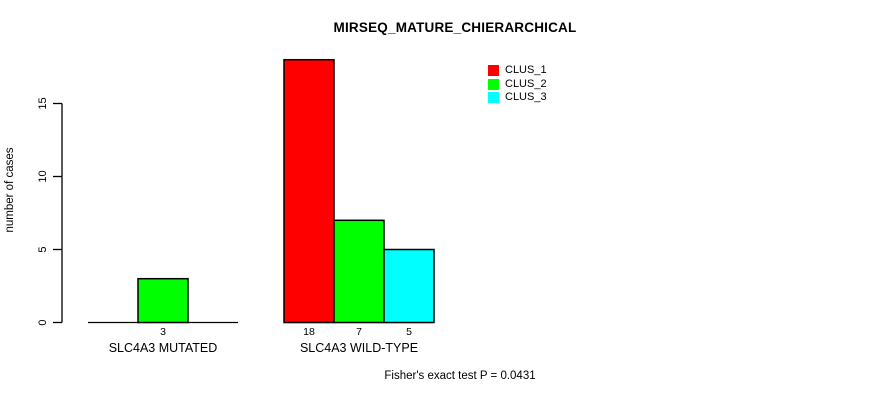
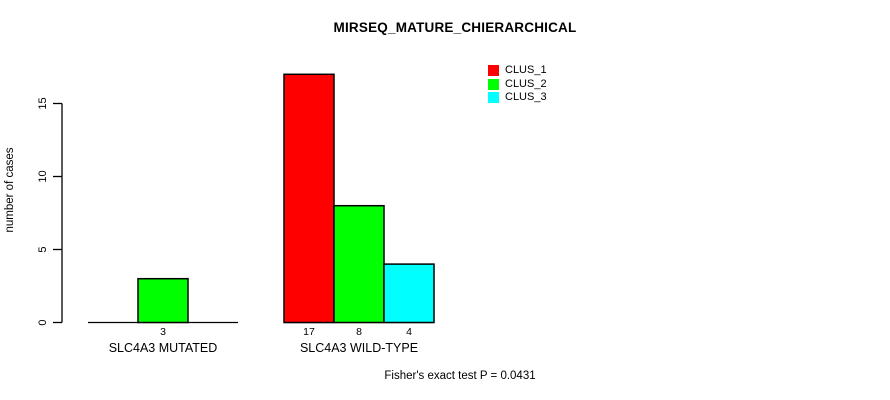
CLUS_1/SLC4A3 WILD-TYPE: 18 -> 17
CLUS_2/SLC4A3 WILD-TYPE: 7 -> 8
CLUS_3/SLC4A3 WILD-TYPE: 5 -> 4
